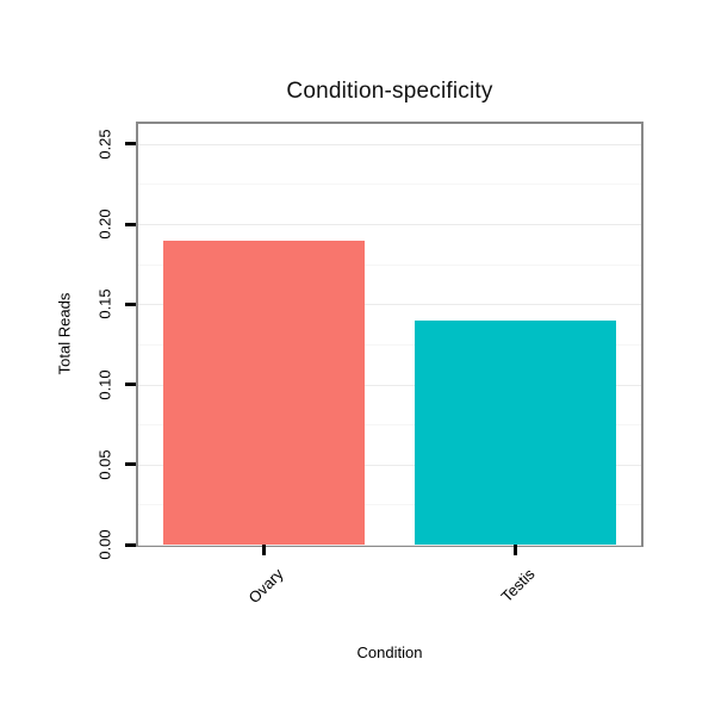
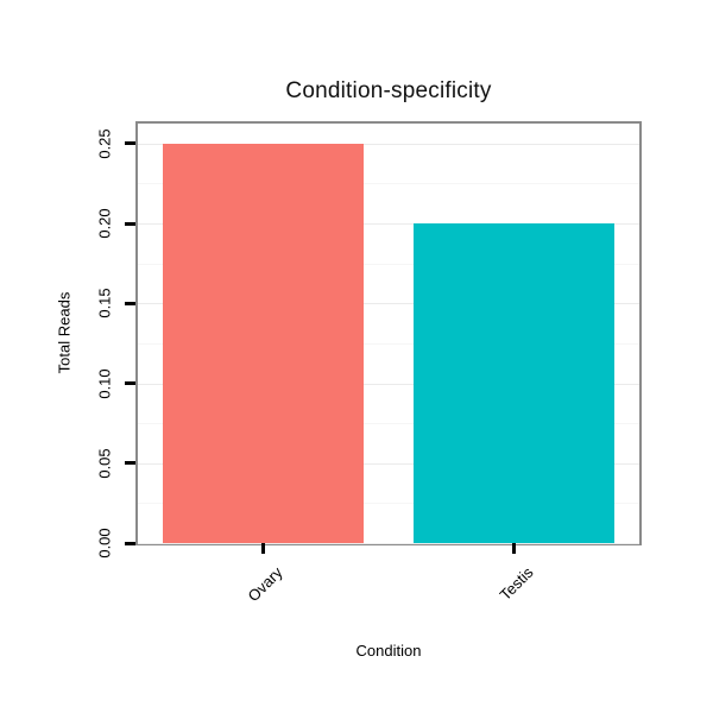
Ovary: 0.19 -> 0.25
Testis: 0.14 -> 0.20
